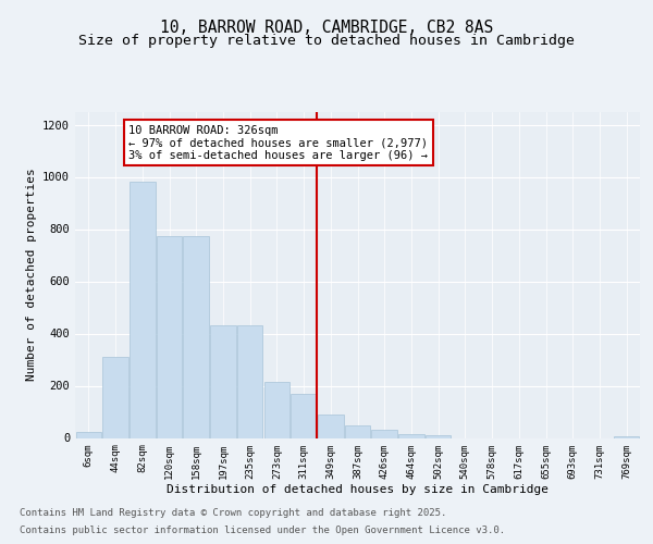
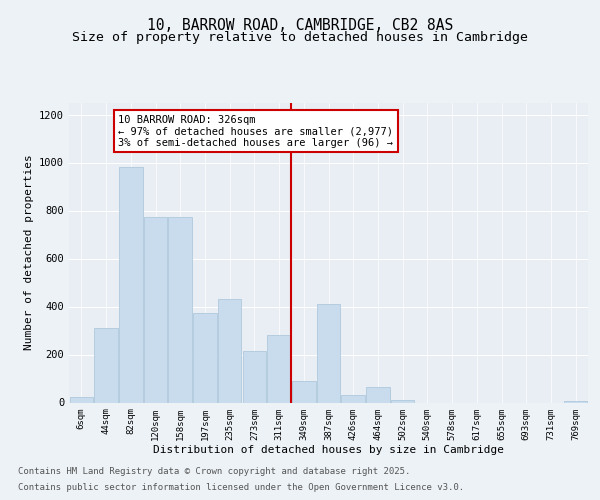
197sqm: 430 -> 375
311sqm: 170 -> 280
387sqm: 48 -> 410
464sqm: 15 -> 65
